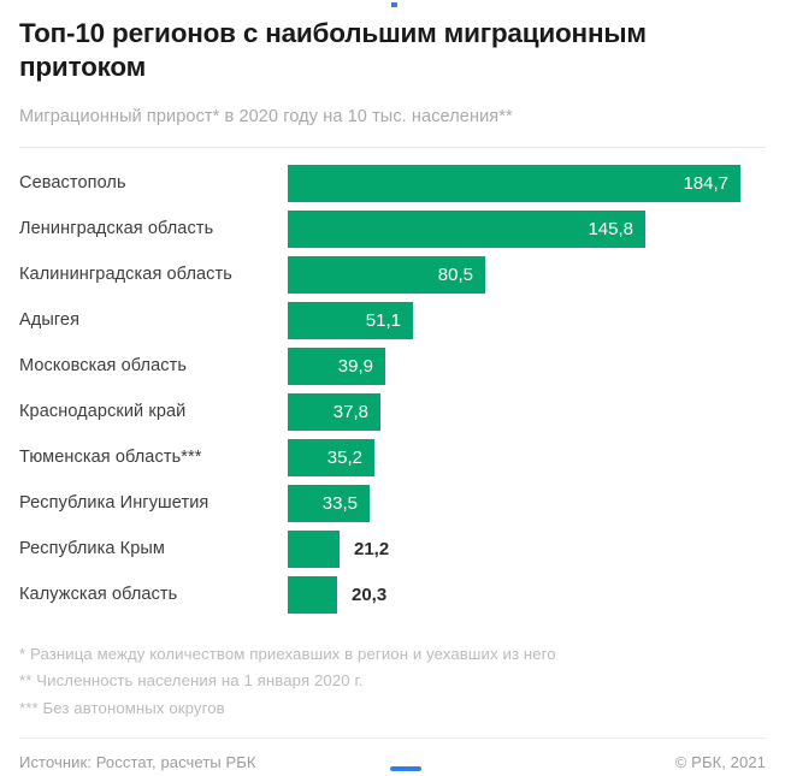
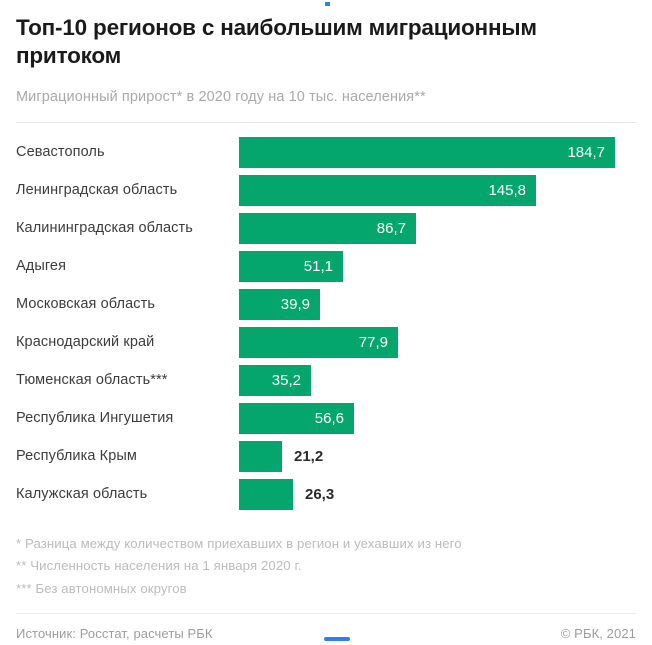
Калининградская область: 80,5 -> 86,7
Краснодарский край: 37,8 -> 77,9
Республика Ингушетия: 33,5 -> 56,6
Калужская область: 20,3 -> 26,3
